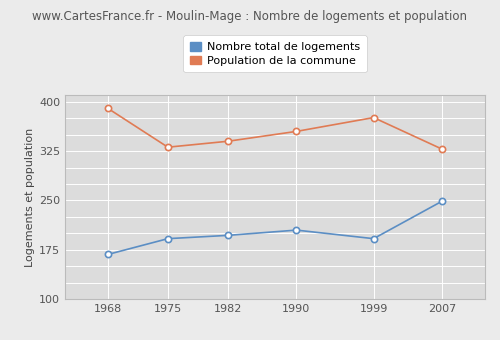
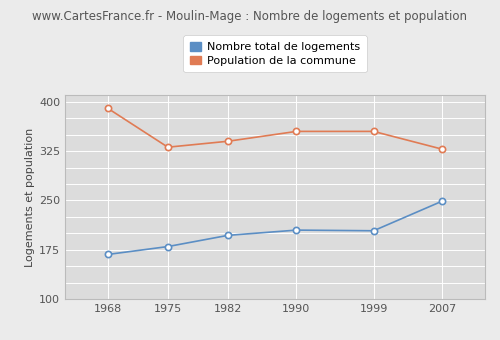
Nombre total de logements/1975: 192 -> 180
Nombre total de logements/1999: 192 -> 204
Population de la commune/1999: 376 -> 355
